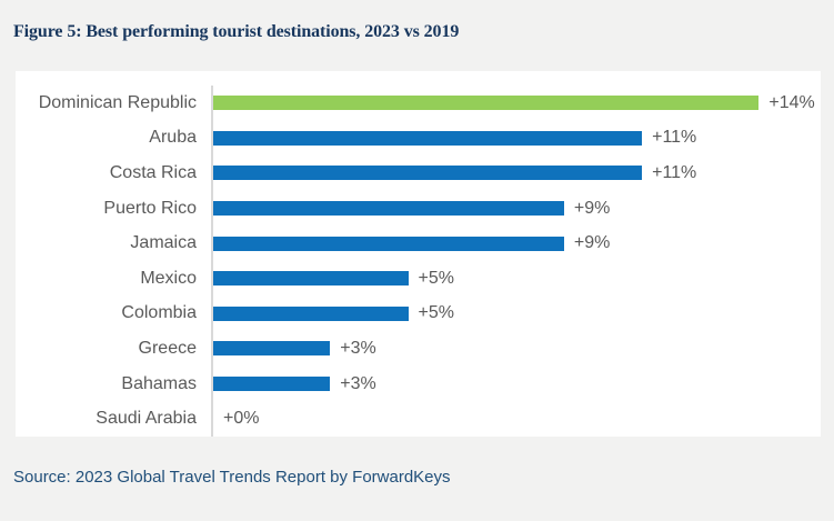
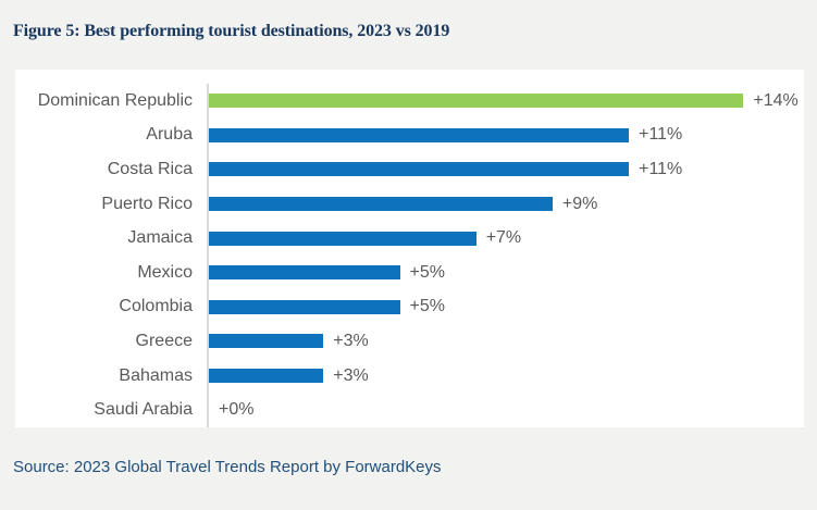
Jamaica: +9% -> +7%
